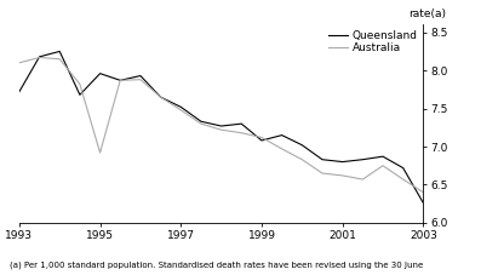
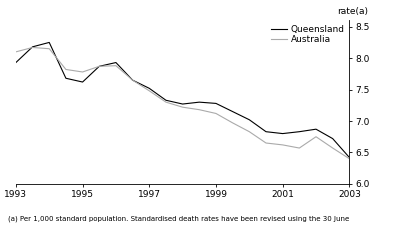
Queensland/1993: 7.72 -> 7.93
Queensland/1995: 7.96 -> 7.62
Australia/1995: 6.92 -> 7.78
Queensland/1999: 7.08 -> 7.28
Queensland/2003: 6.26 -> 6.42
